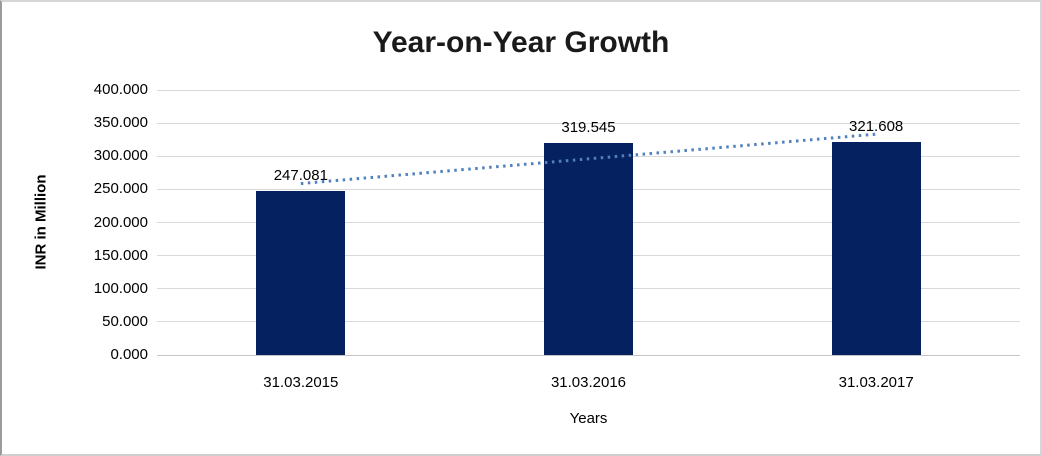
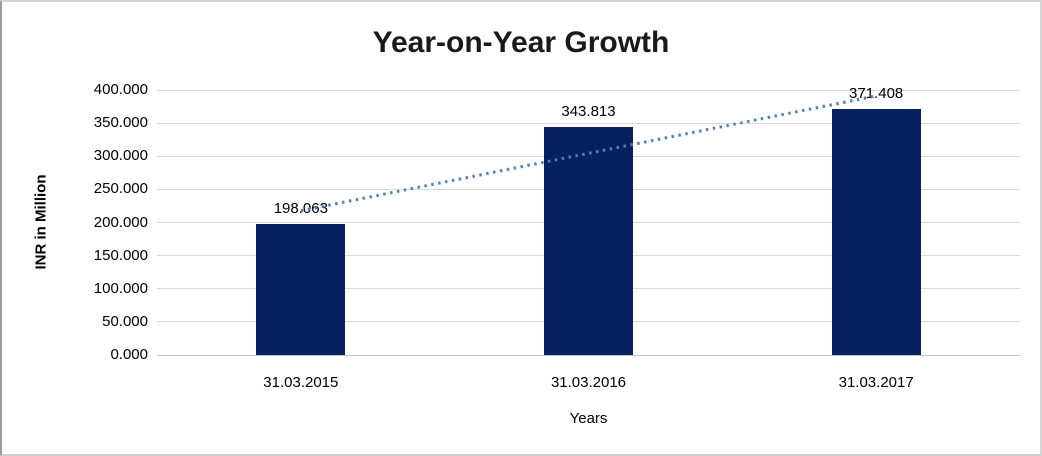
31.03.2015: 247.081 -> 198.063
31.03.2016: 319.545 -> 343.813
31.03.2017: 321.608 -> 371.408
